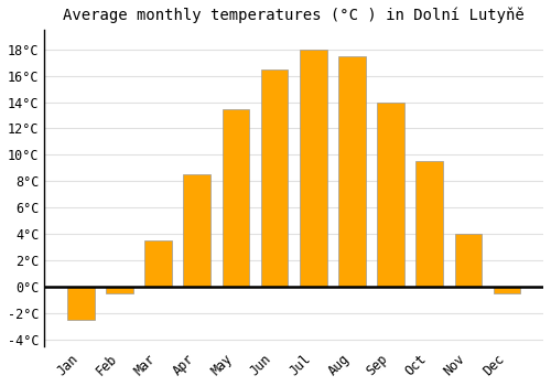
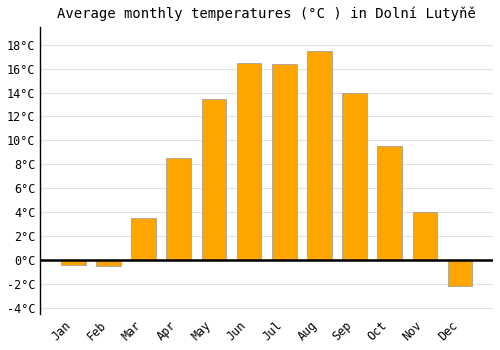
Jan: -2.5°C -> -0.4°C
Jul: 18.0°C -> 16.4°C
Dec: -0.5°C -> -2.2°C
